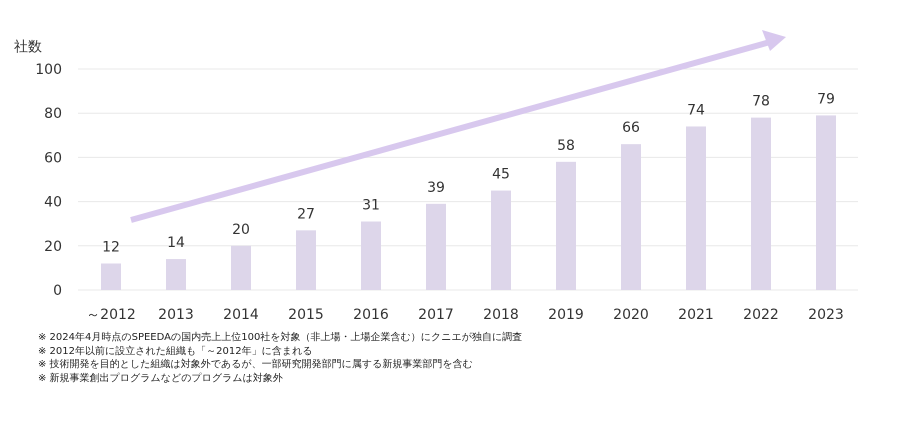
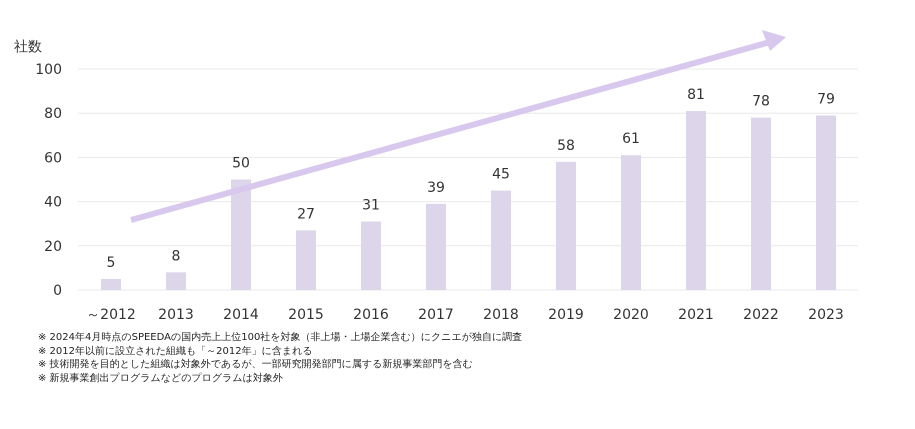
～2012: 12 -> 5
2013: 14 -> 8
2014: 20 -> 50
2020: 66 -> 61
2021: 74 -> 81
